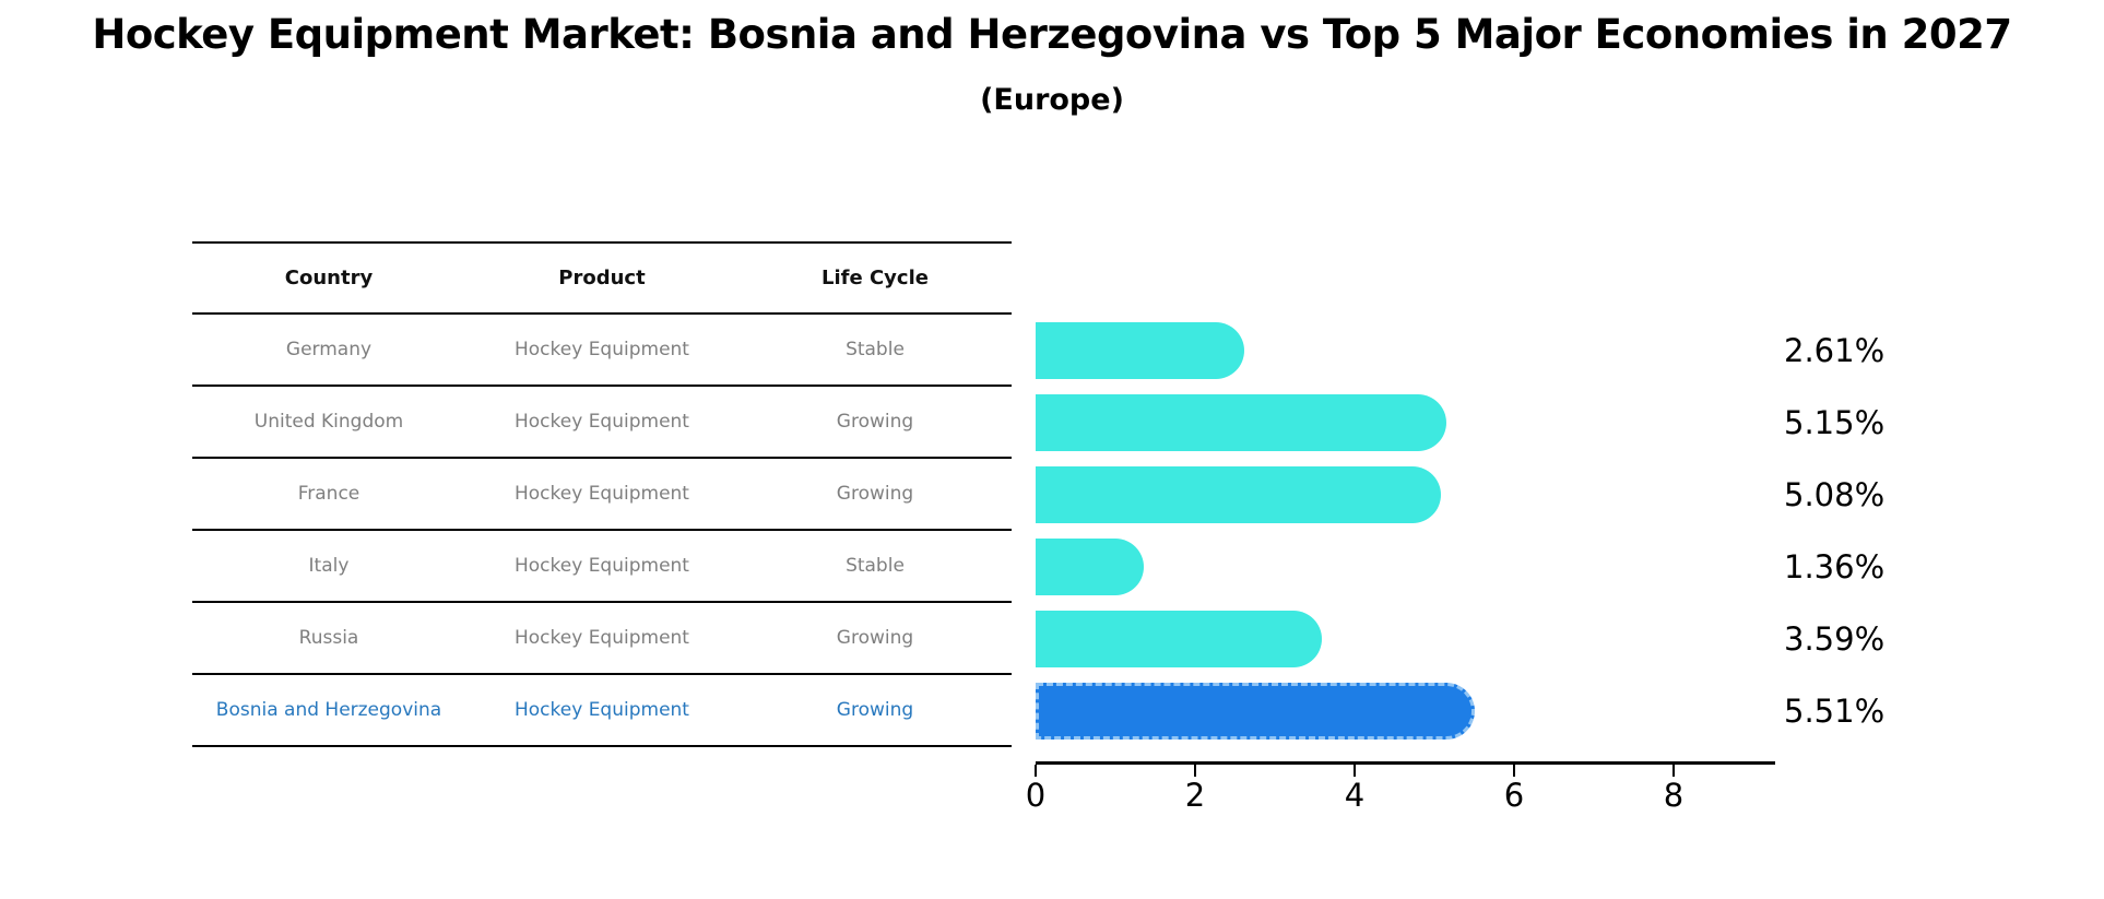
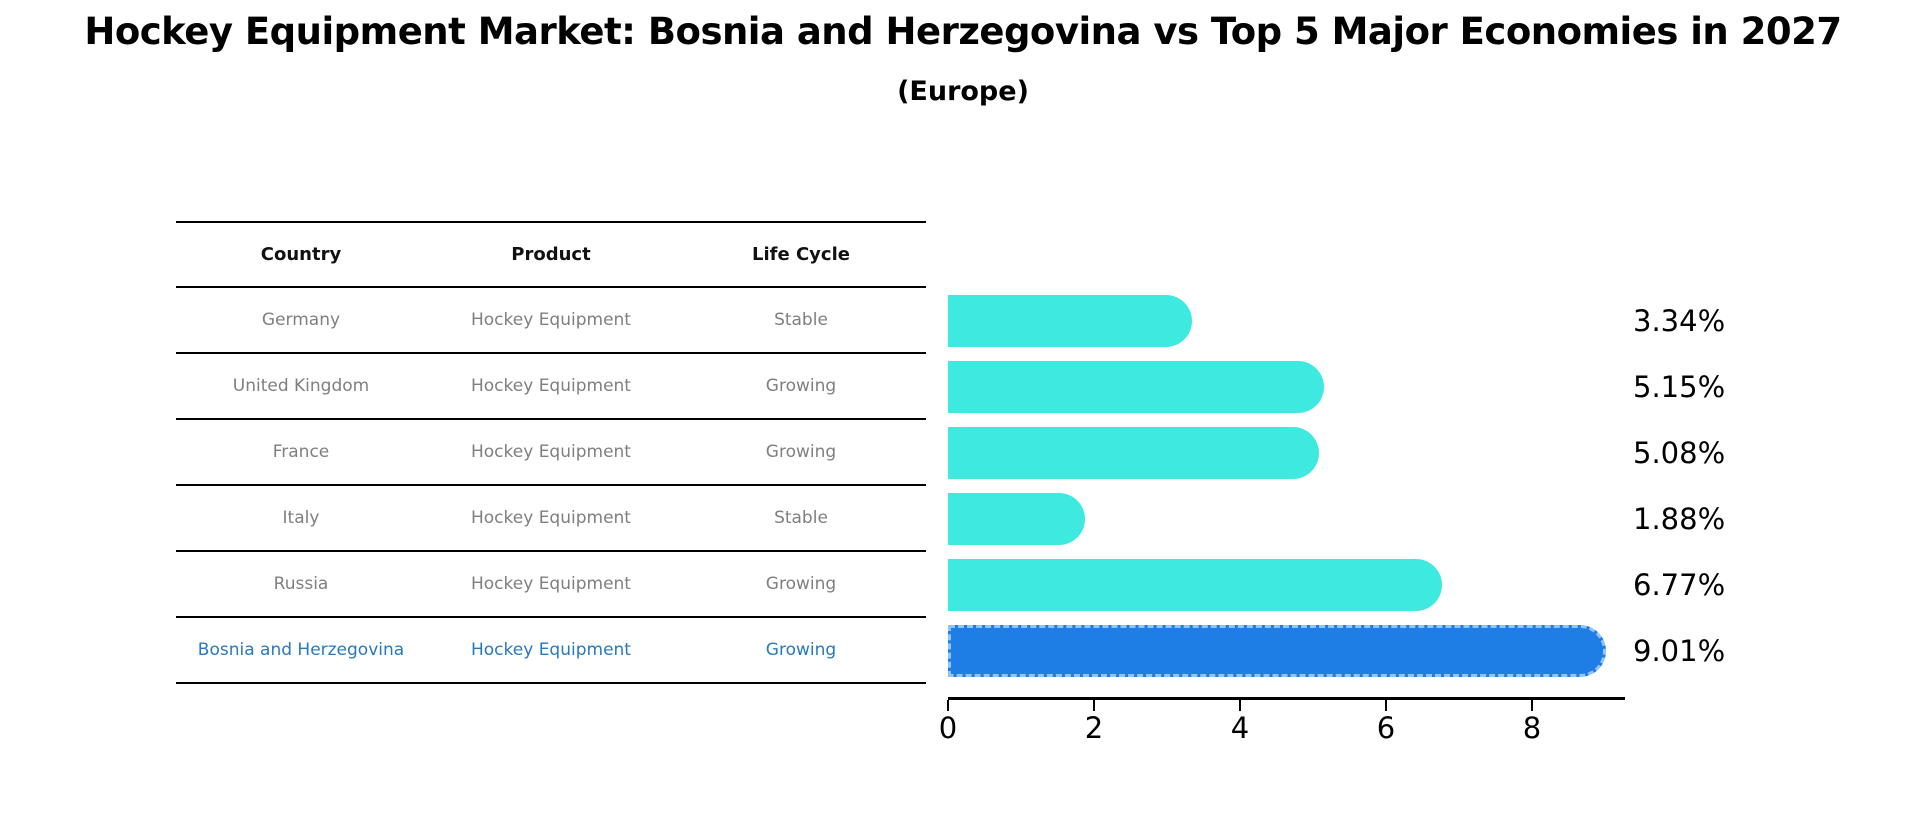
Germany: 2.61% -> 3.34%
Italy: 1.36% -> 1.88%
Russia: 3.59% -> 6.77%
Bosnia and Herzegovina: 5.51% -> 9.01%
